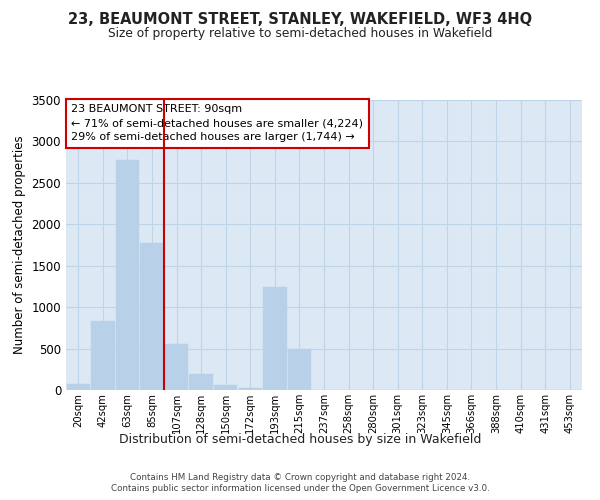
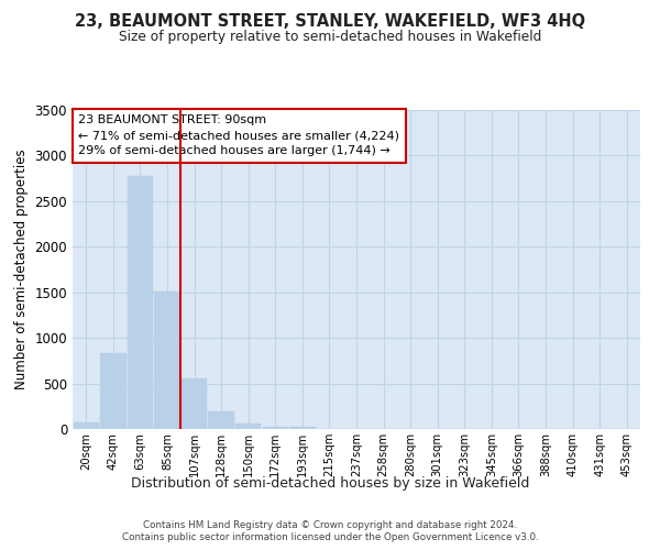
85sqm: 1780 -> 1510
193sqm: 1240 -> 20
215sqm: 500 -> 0
